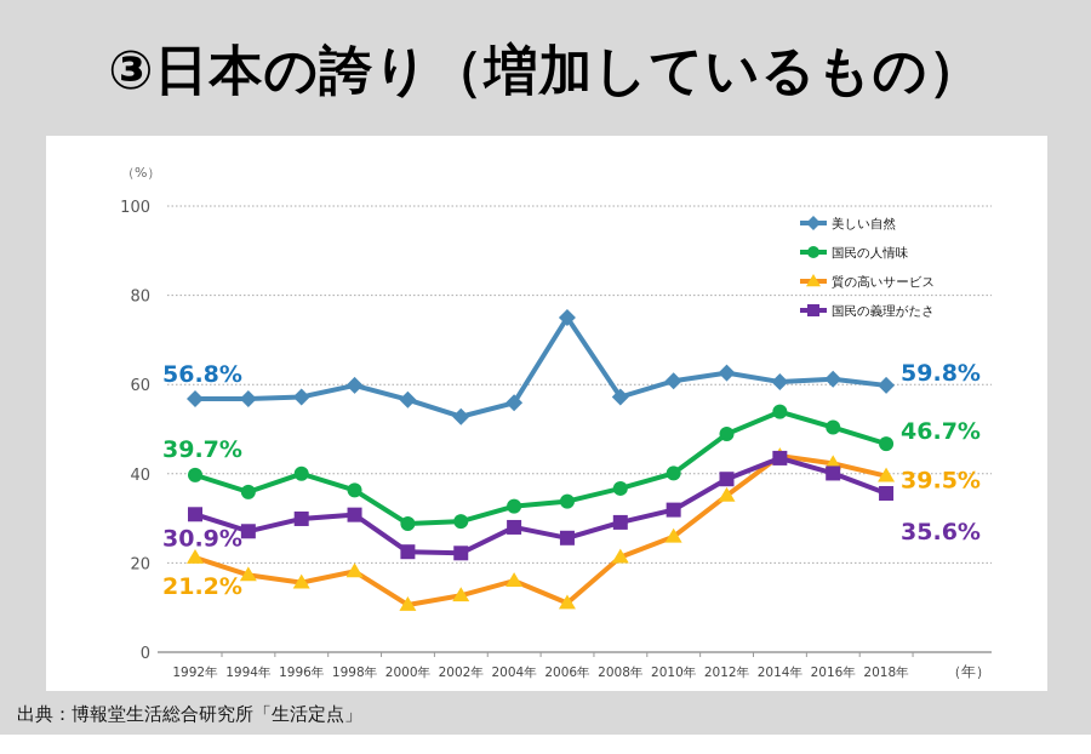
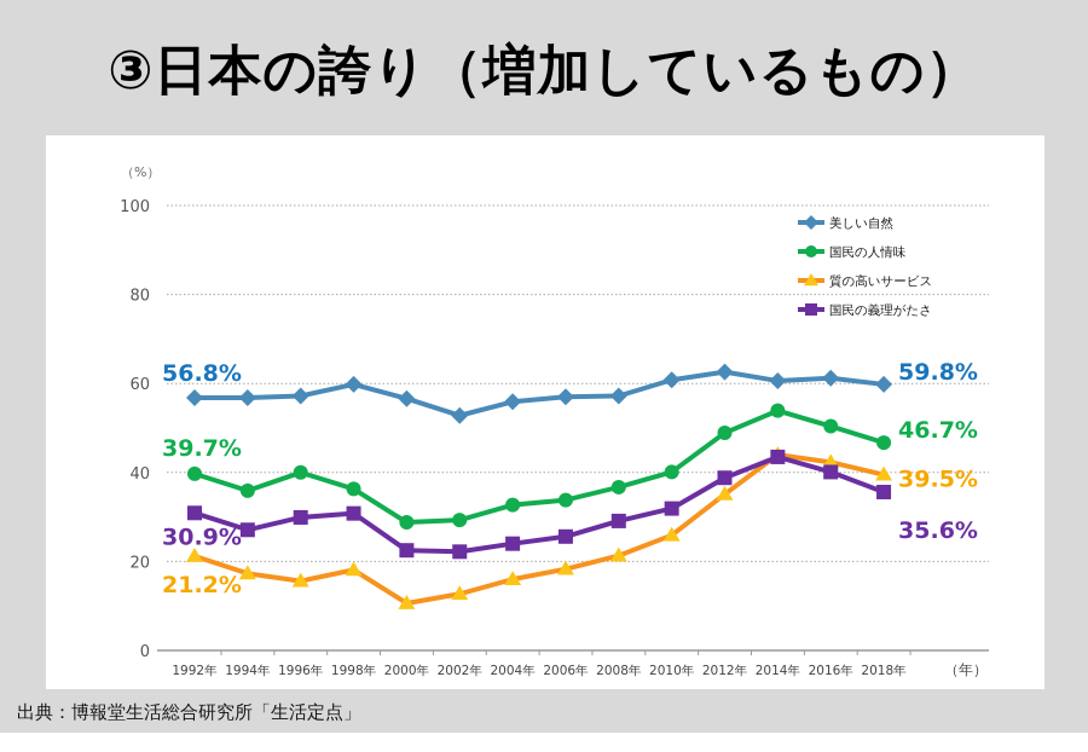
国民の義理がたさ/2004年: 28 -> 24
美しい自然/2006年: 75 -> 57
質の高いサービス/2006年: 11 -> 18
